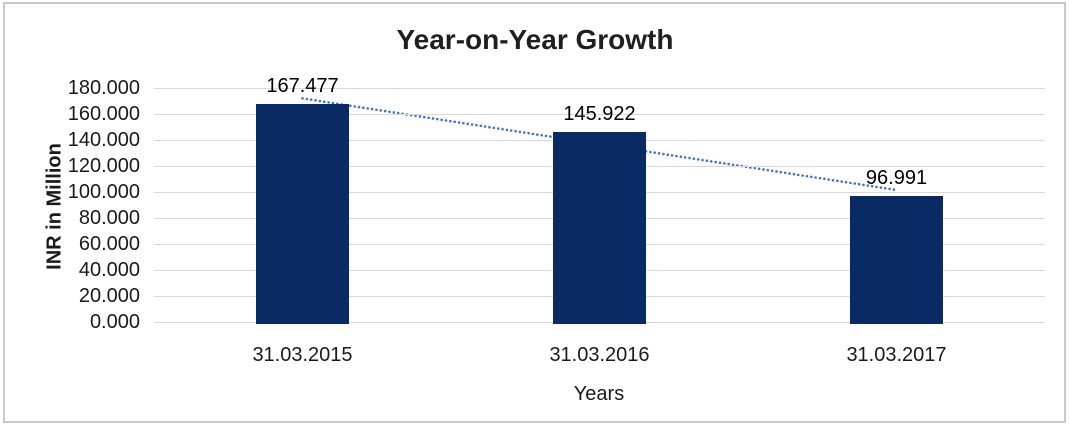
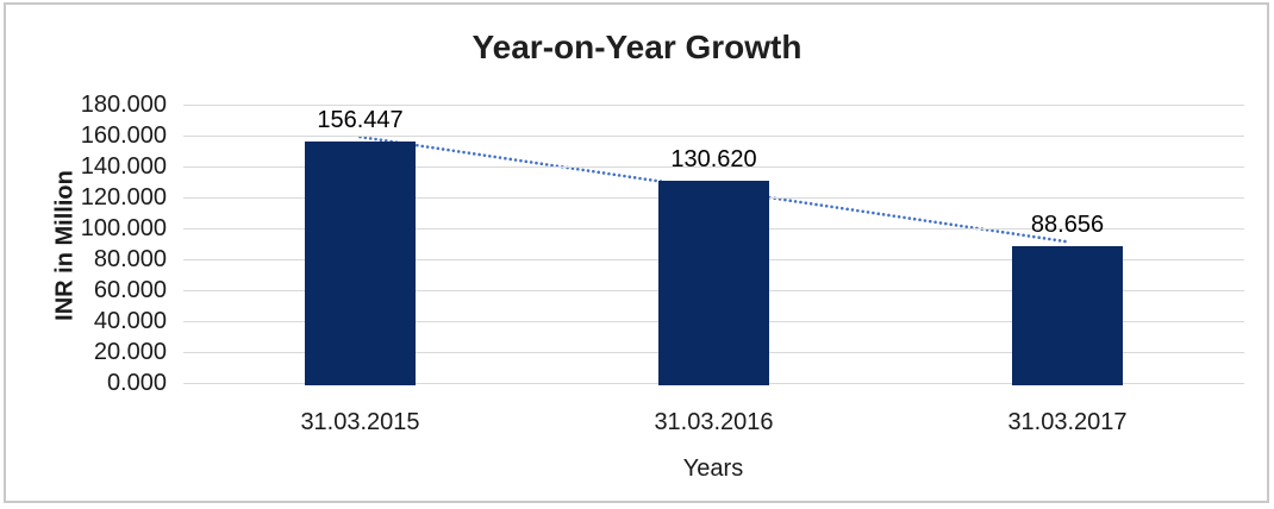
31.03.2015: 167.477 -> 156.447
31.03.2016: 145.922 -> 130.620
31.03.2017: 96.991 -> 88.656
